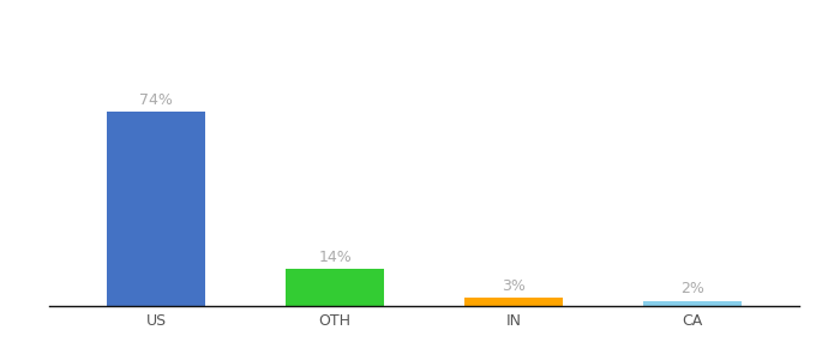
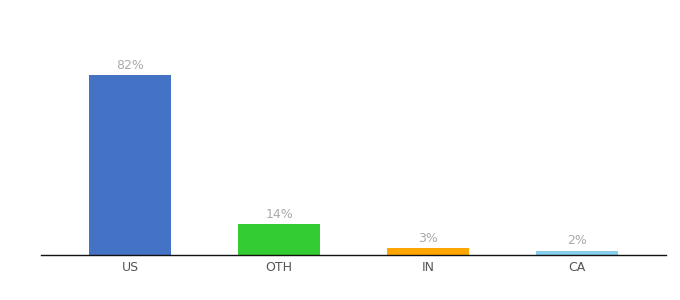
US: 74% -> 82%
